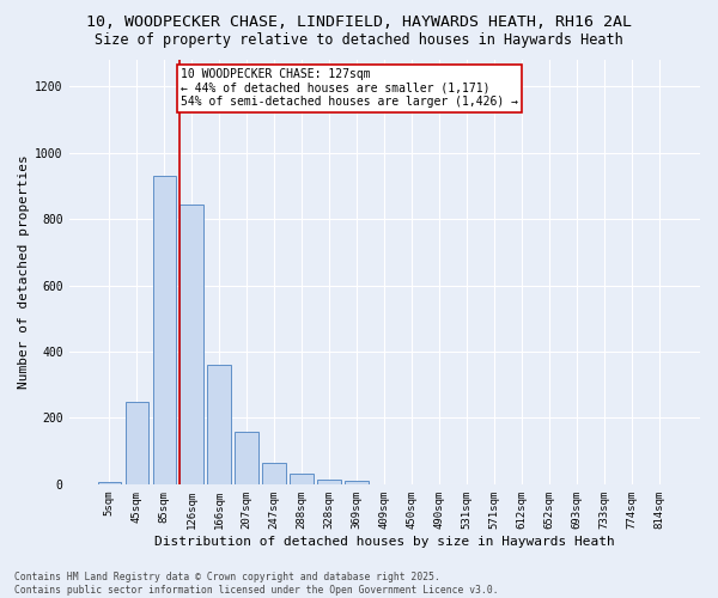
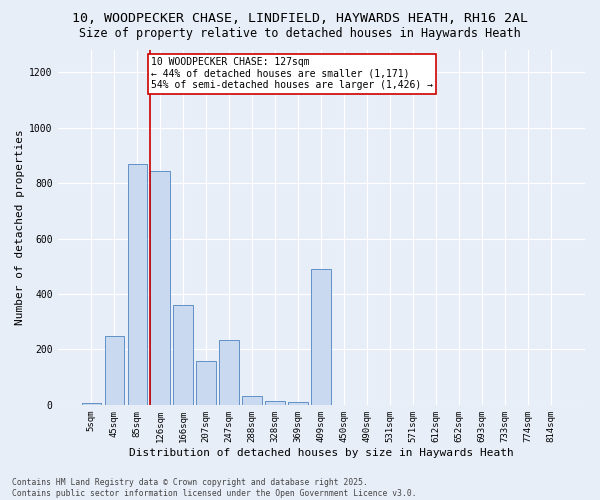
85sqm: 930 -> 870
247sqm: 65 -> 235
409sqm: 1 -> 490
